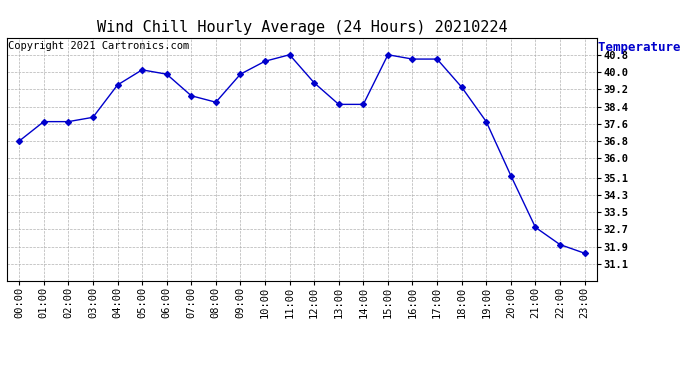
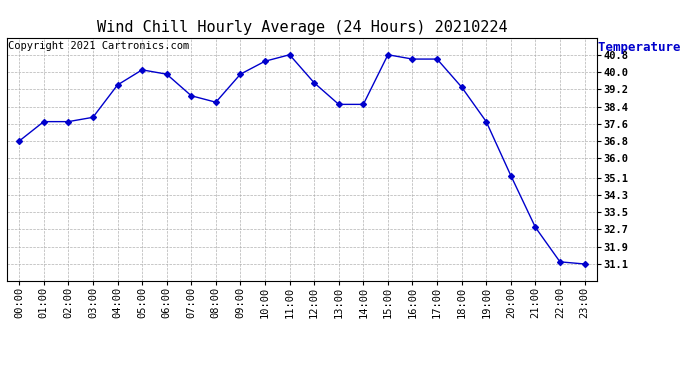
22:00: 32.0 -> 31.2
23:00: 31.6 -> 31.1
